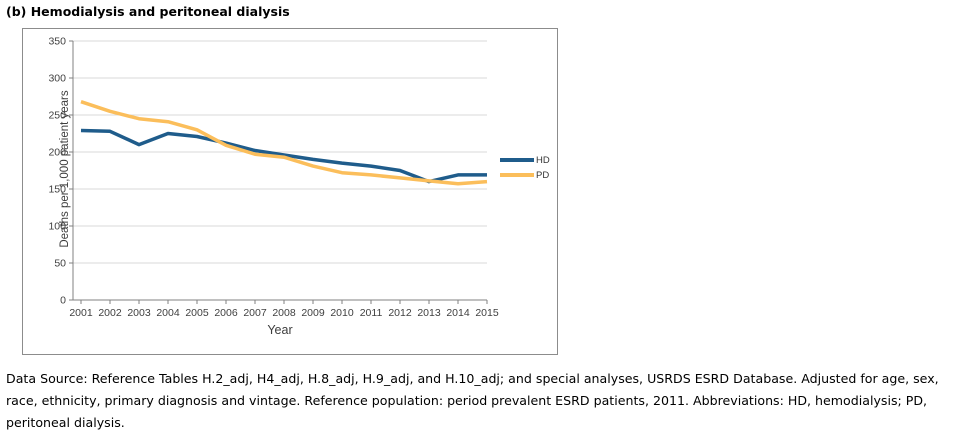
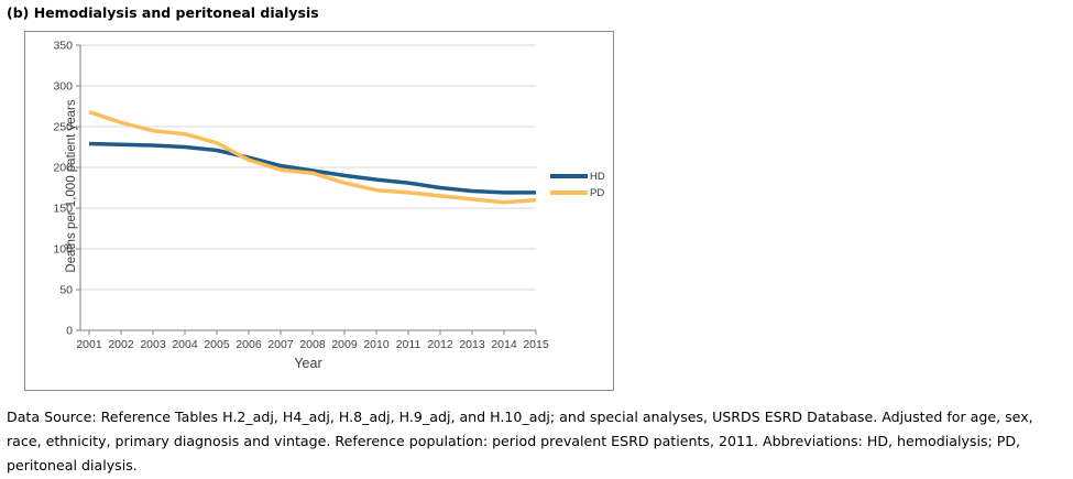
HD/2003: 210 -> 230
HD/2013: 160 -> 170
